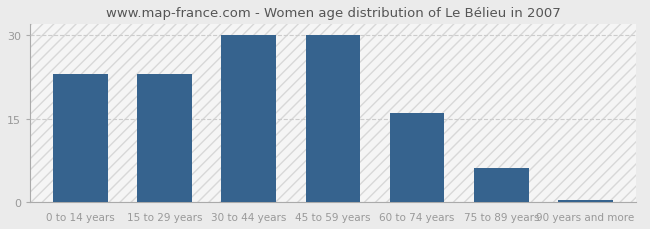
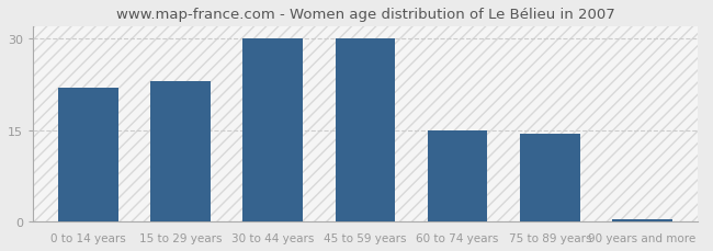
0 to 14 years: 23.0 -> 22.0
60 to 74 years: 16.0 -> 15.0
75 to 89 years: 6.2 -> 14.5
